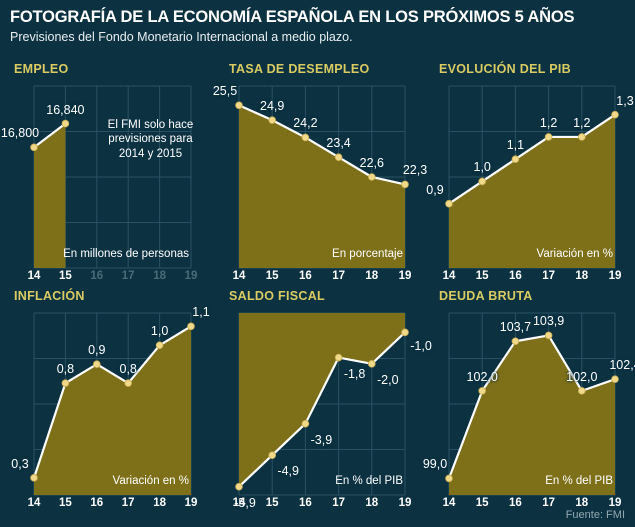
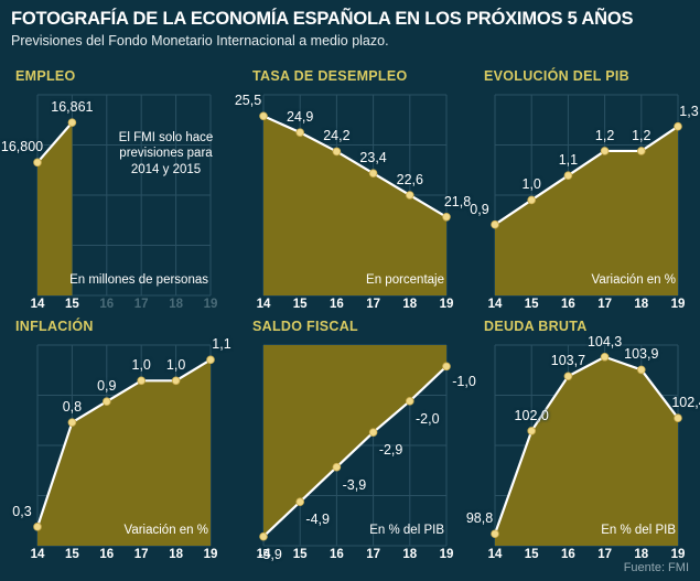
EMPLEO/15: 16,840 -> 16,861
TASA DE DESEMPLEO/19: 22,3 -> 21,8
INFLACIÓN/17: 0,8 -> 1,0
SALDO FISCAL/17: -1,8 -> -2,9
DEUDA BRUTA/14: 99,0 -> 98,8
DEUDA BRUTA/17: 103,9 -> 104,3
DEUDA BRUTA/18: 102,0 -> 103,9
